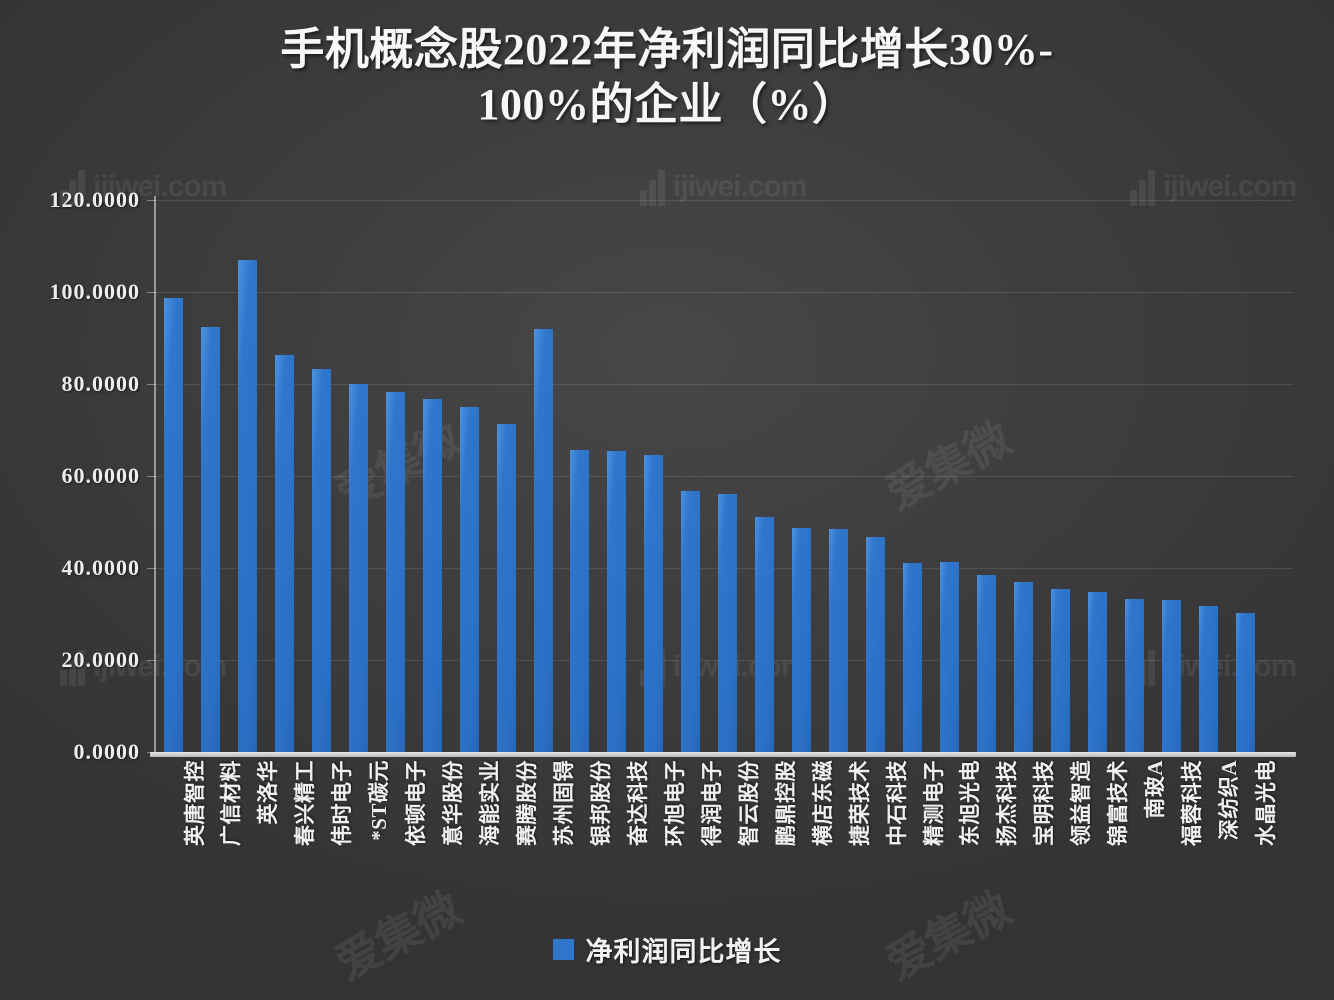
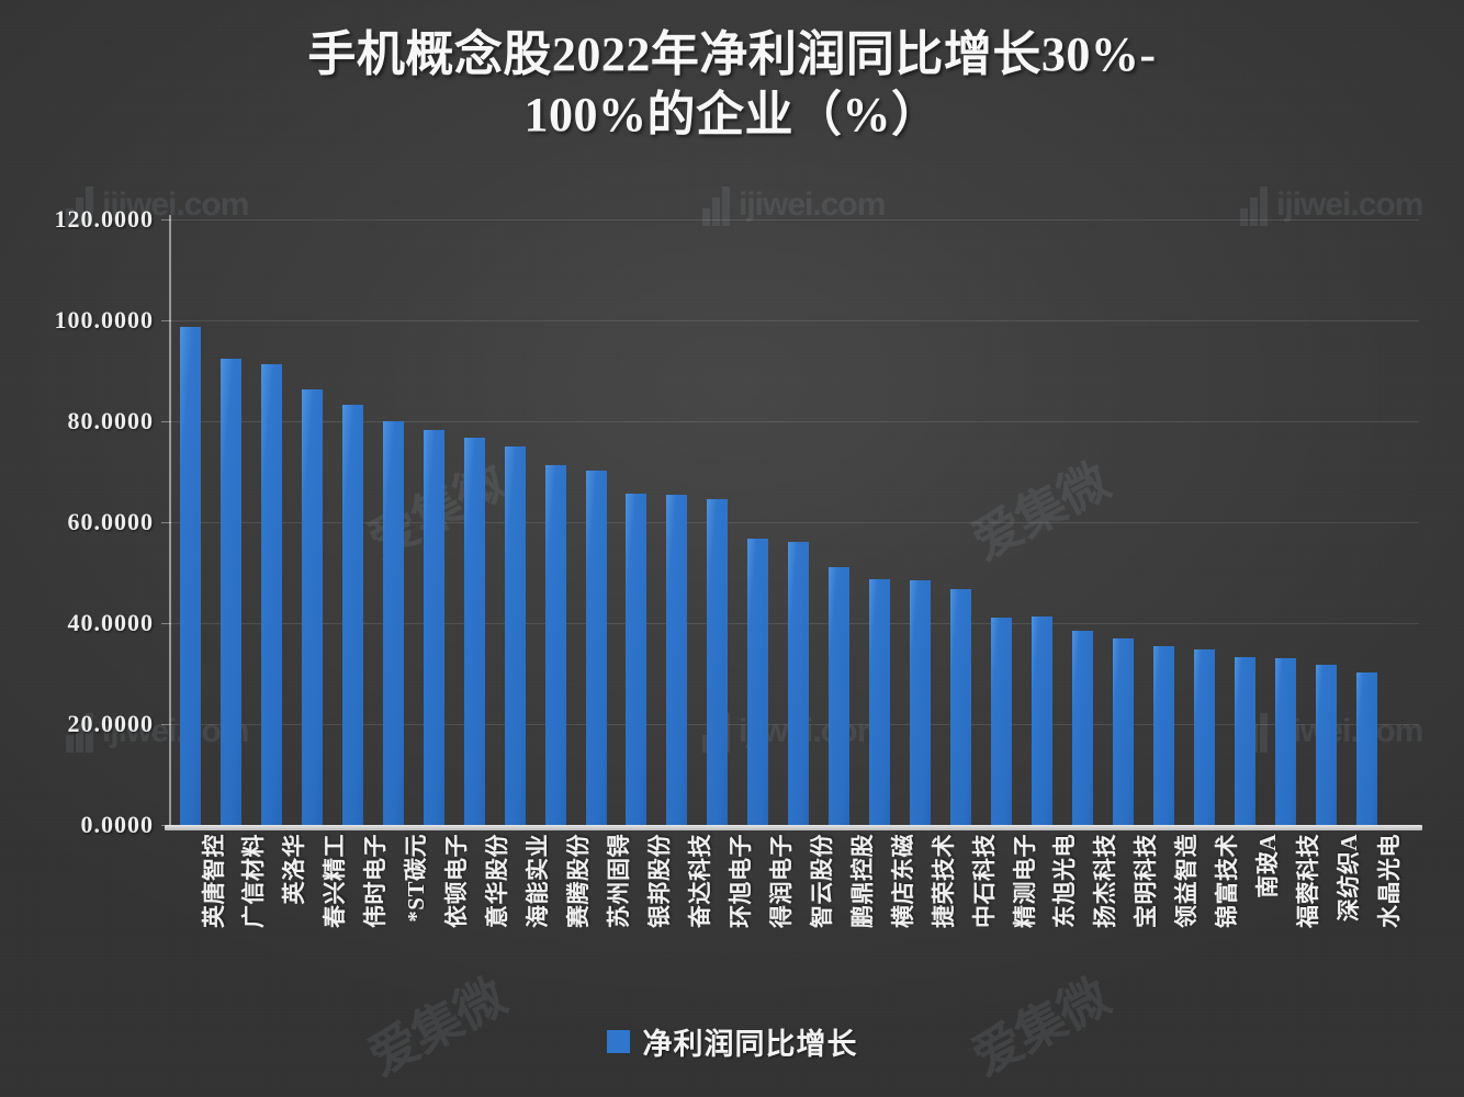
英洛华: 107 -> 91
苏州固锝: 92 -> 70
